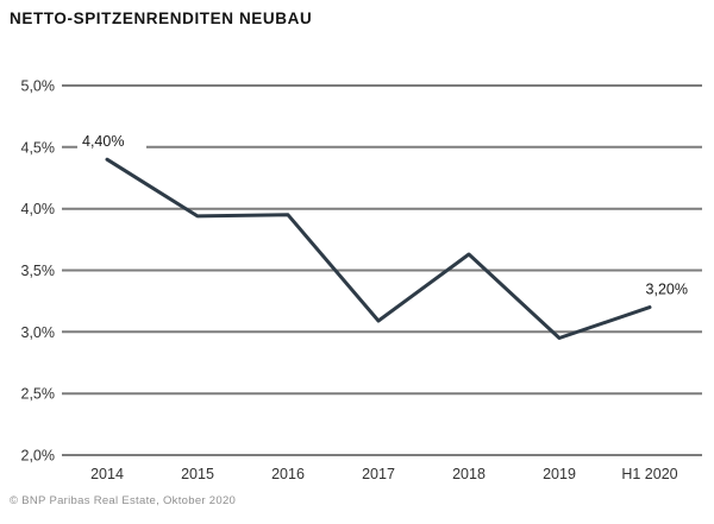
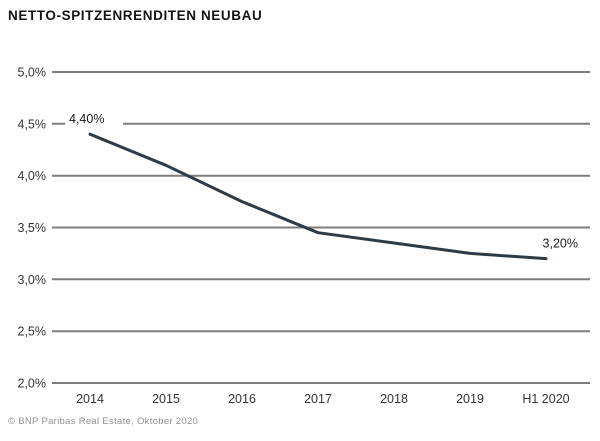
2015: 3,94% -> 4,10%
2016: 3,95% -> 3,75%
2017: 3,09% -> 3,45%
2018: 3,63% -> 3,35%
2019: 2,95% -> 3,25%
